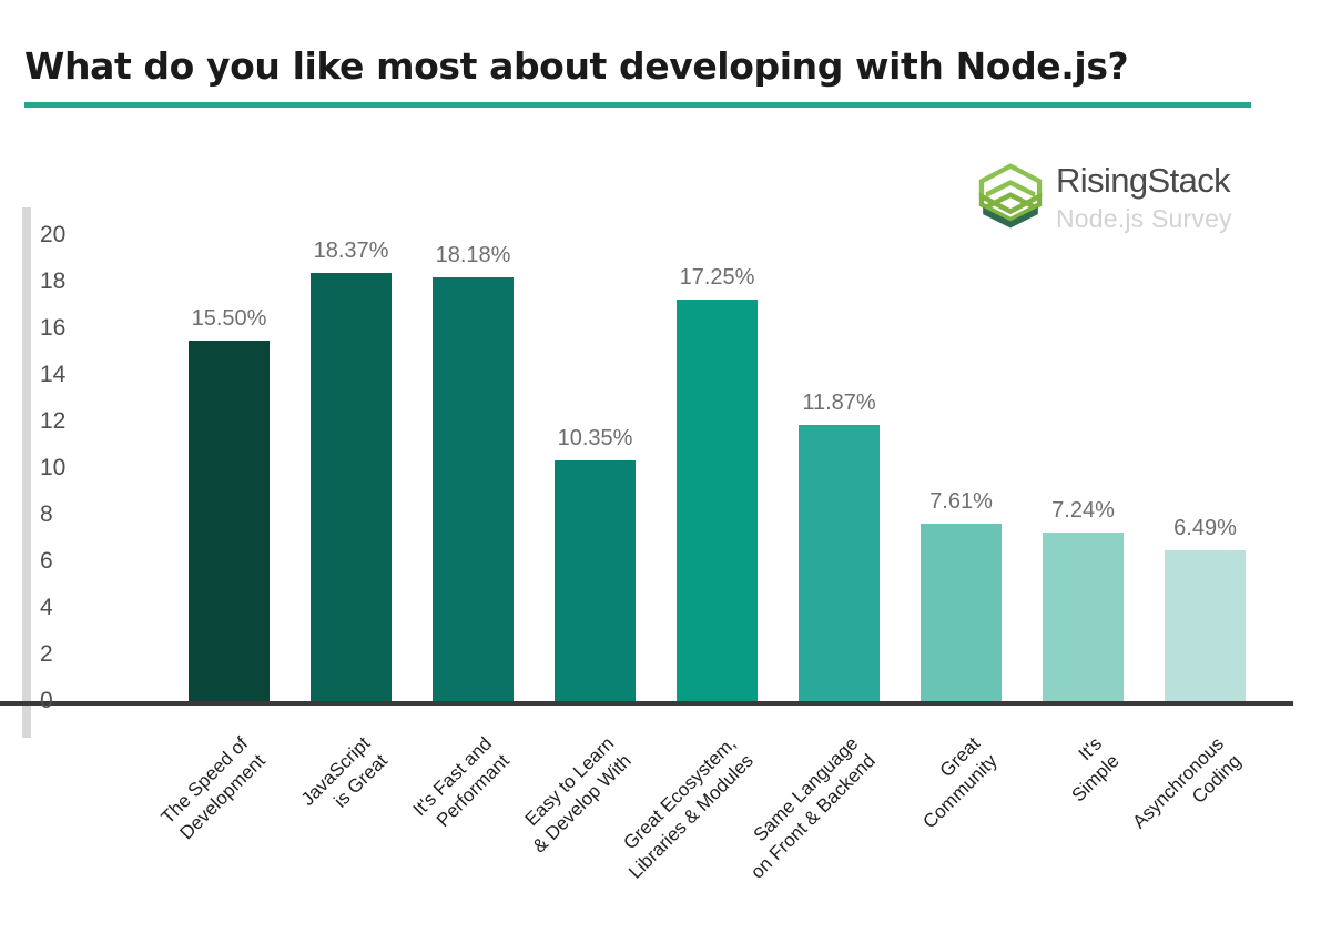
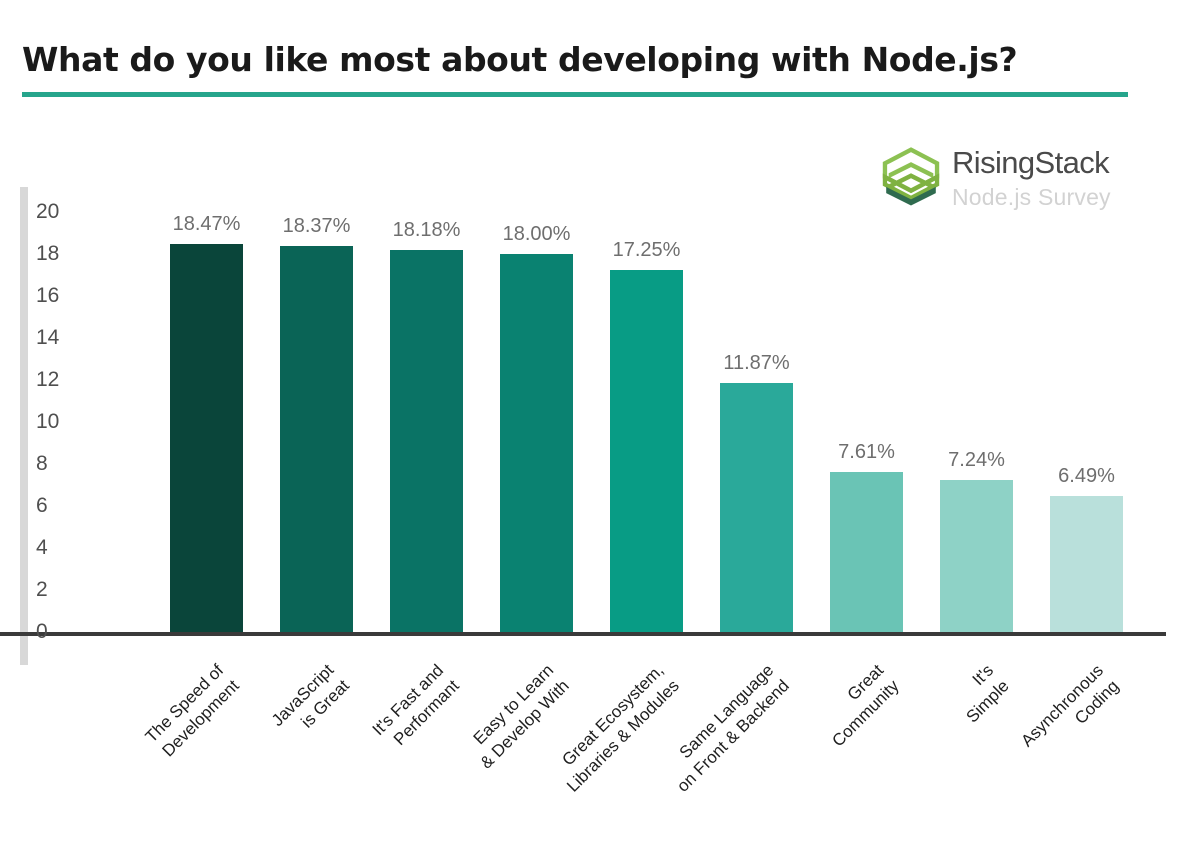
The Speed of Development: 15.50% -> 18.47%
Easy to Learn & Develop With: 10.35% -> 18.00%
